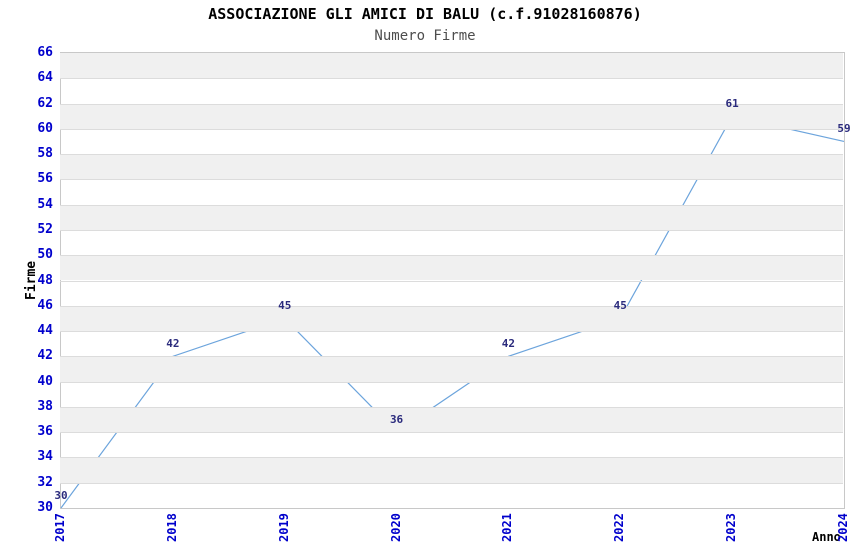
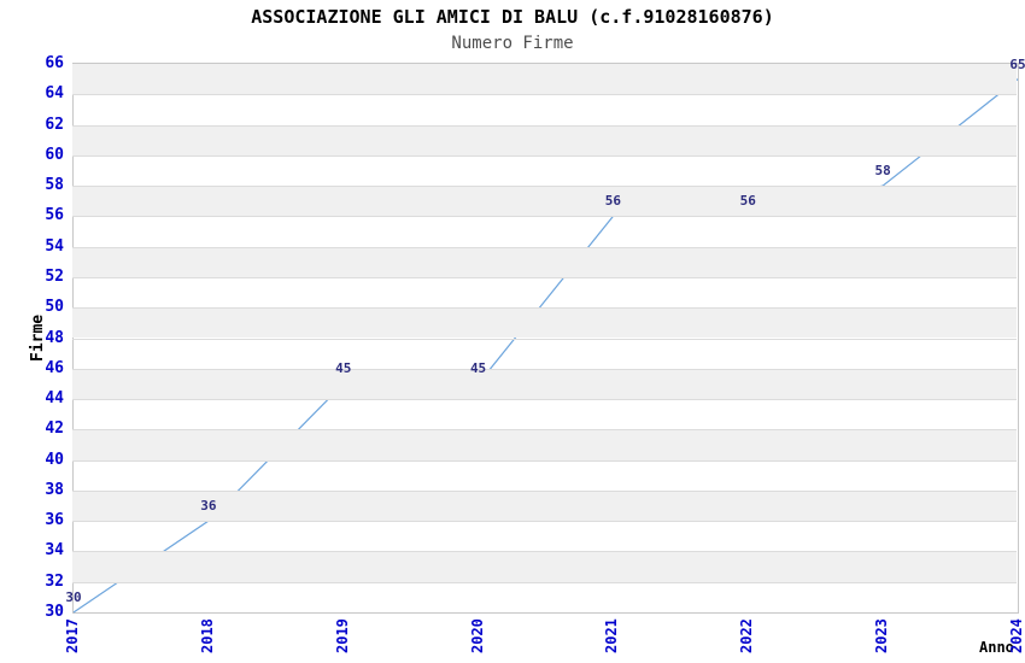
2018: 42 -> 36
2020: 36 -> 45
2021: 42 -> 56
2022: 45 -> 56
2023: 61 -> 58
2024: 59 -> 65
